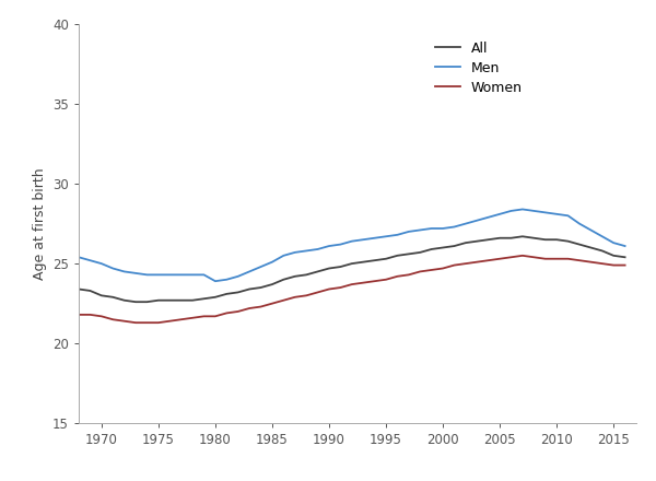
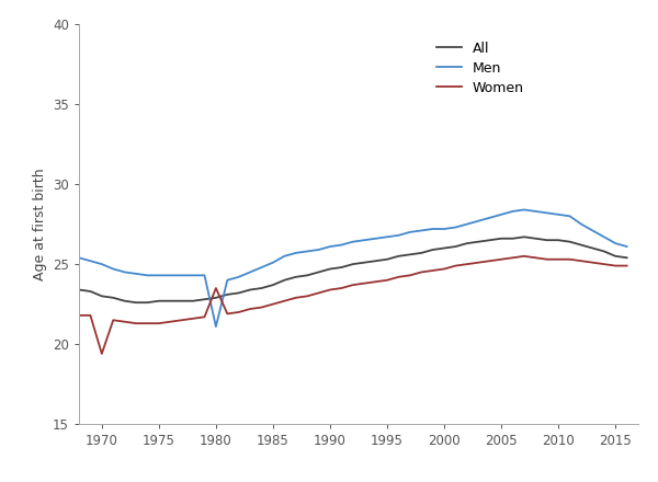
Women/1970: 21.7 -> 19.4
Men/1980: 23.9 -> 21.1
Women/1980: 21.7 -> 23.5
